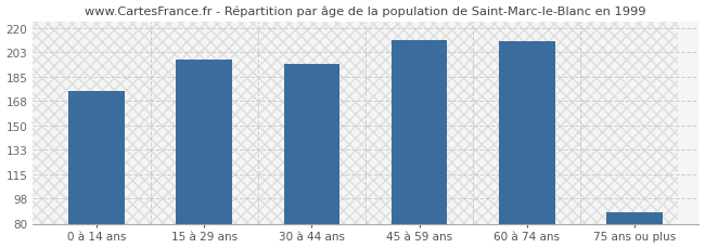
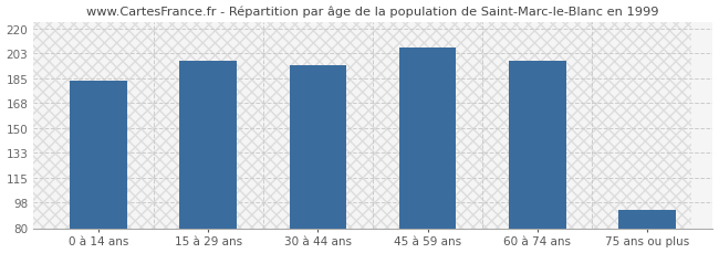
0 à 14 ans: 175 -> 184
45 à 59 ans: 212 -> 207
60 à 74 ans: 211 -> 198
75 ans ou plus: 88 -> 93
